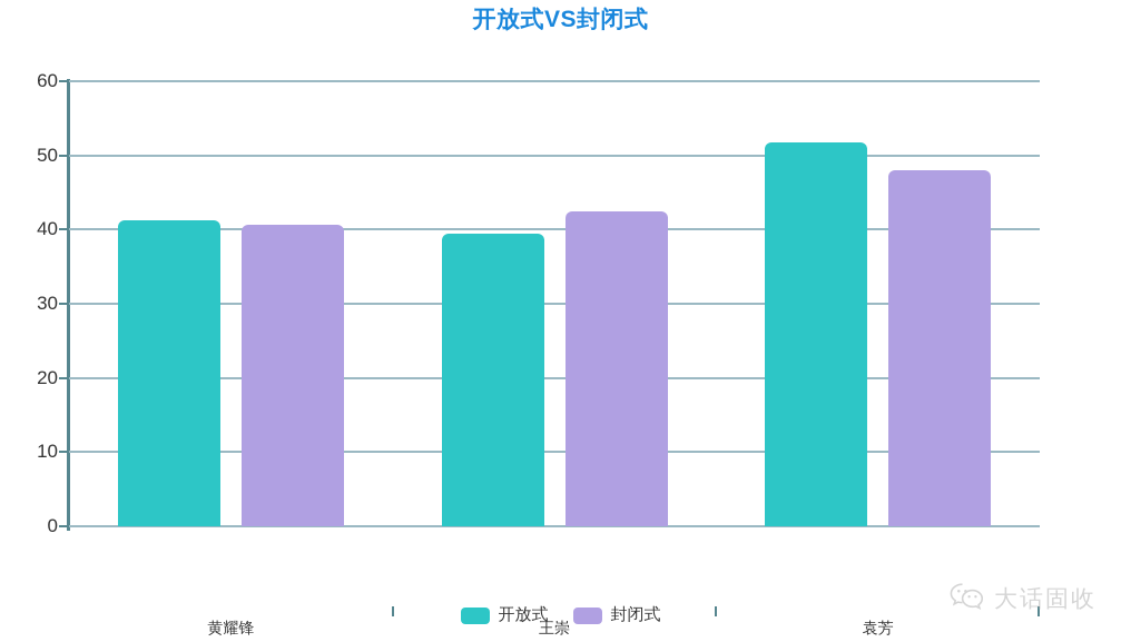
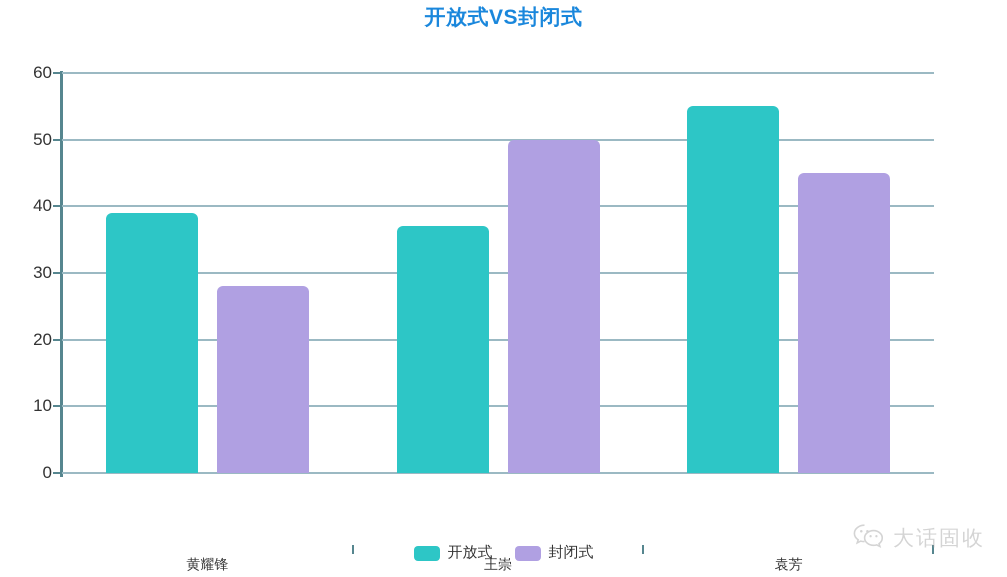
开放式/黄耀锋: 41 -> 39
封闭式/黄耀锋: 41 -> 28
开放式/王崇: 40 -> 37
封闭式/王崇: 42 -> 50
开放式/袁芳: 52 -> 55
封闭式/袁芳: 48 -> 45
